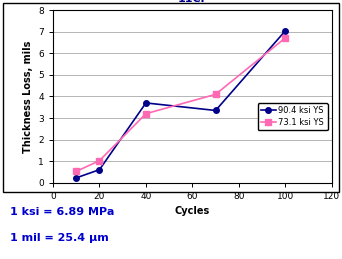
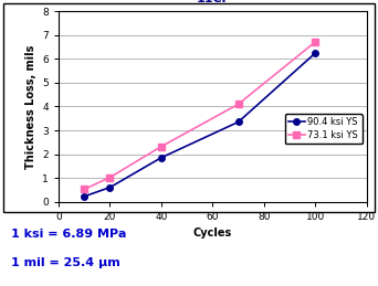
90.4 ksi YS/40: 3.70 -> 1.85
73.1 ksi YS/40: 3.20 -> 2.32
90.4 ksi YS/100: 7.05 -> 6.25
